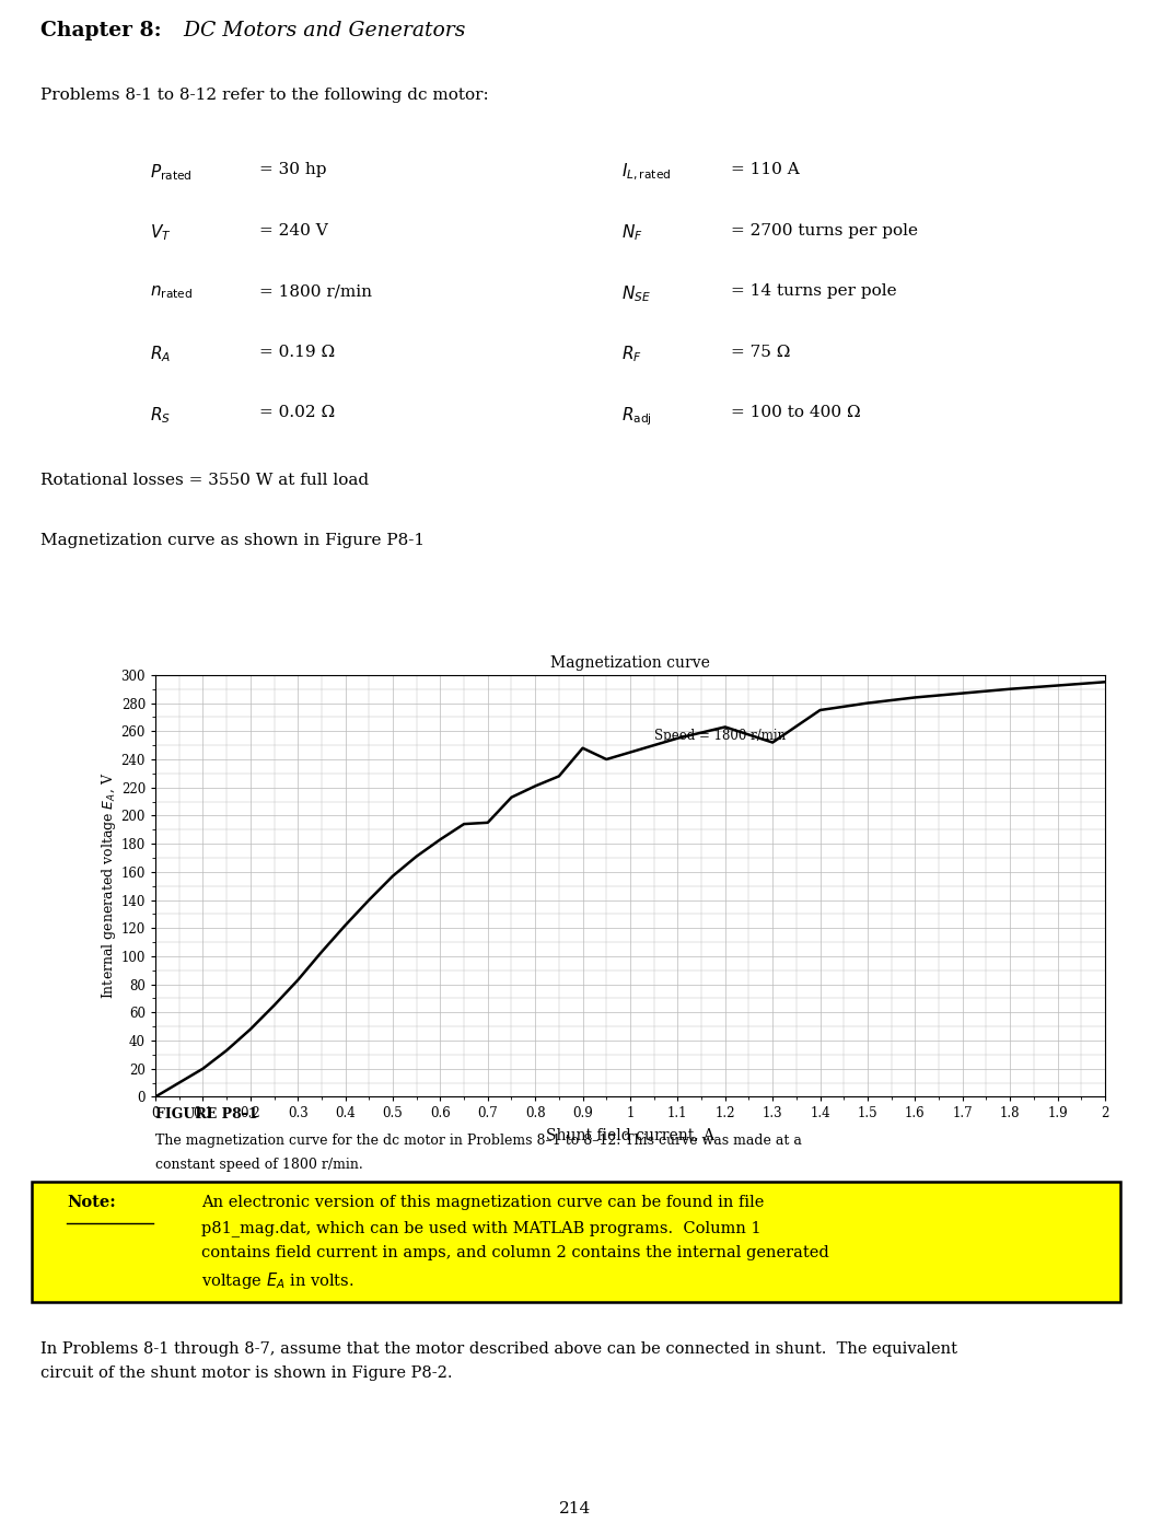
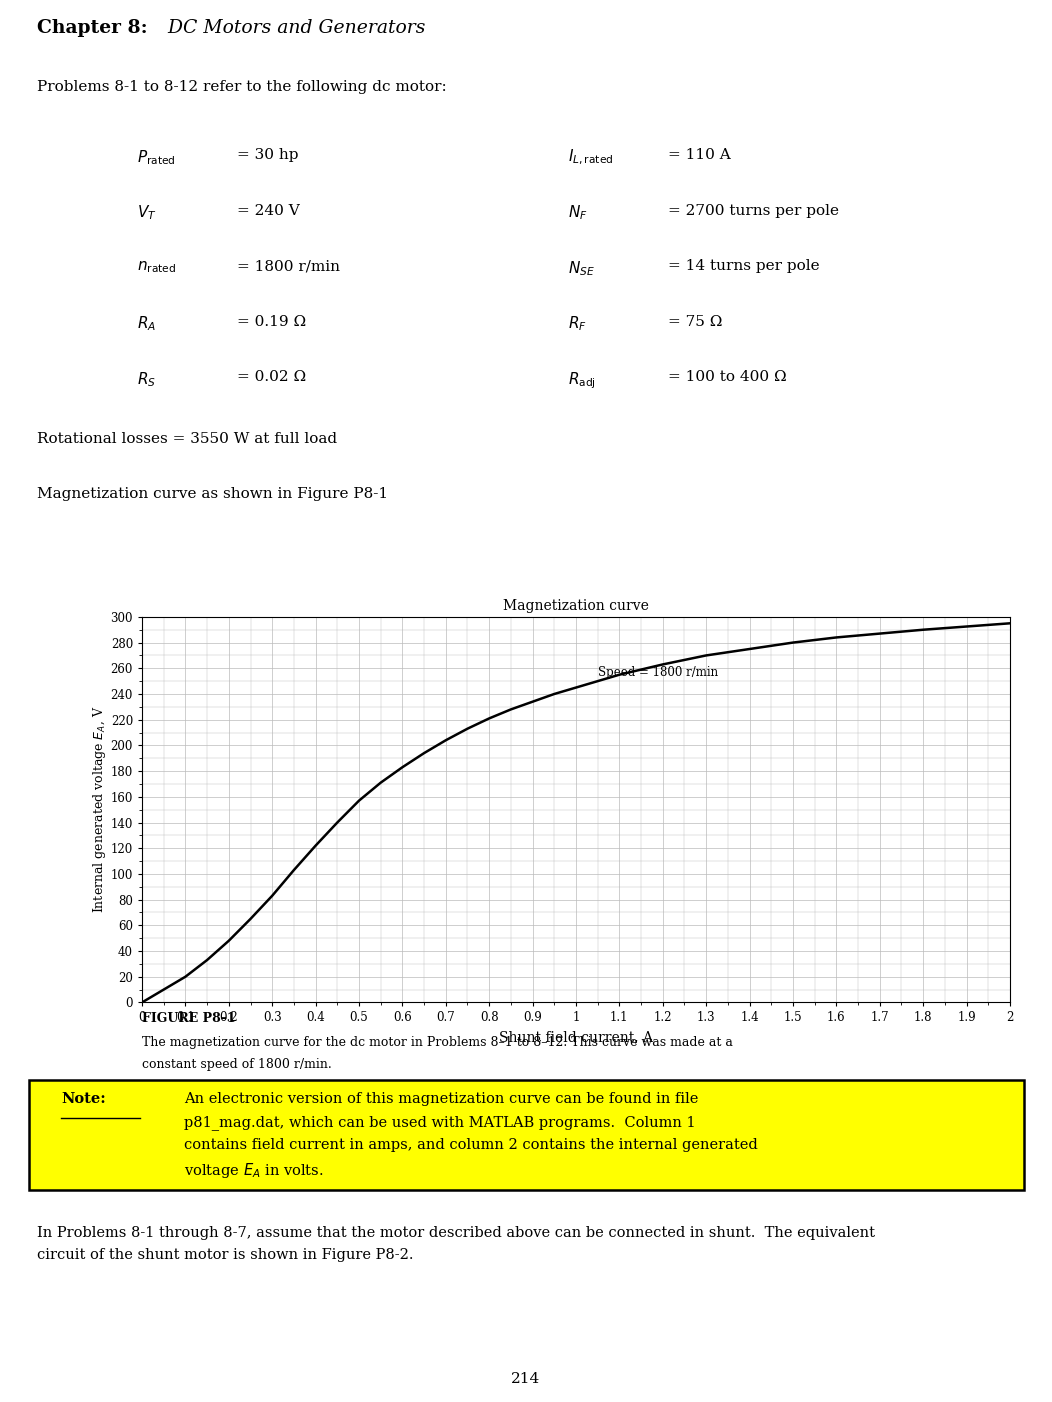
0.7: 195 -> 204
0.9: 248 -> 234
1.3: 252 -> 270
